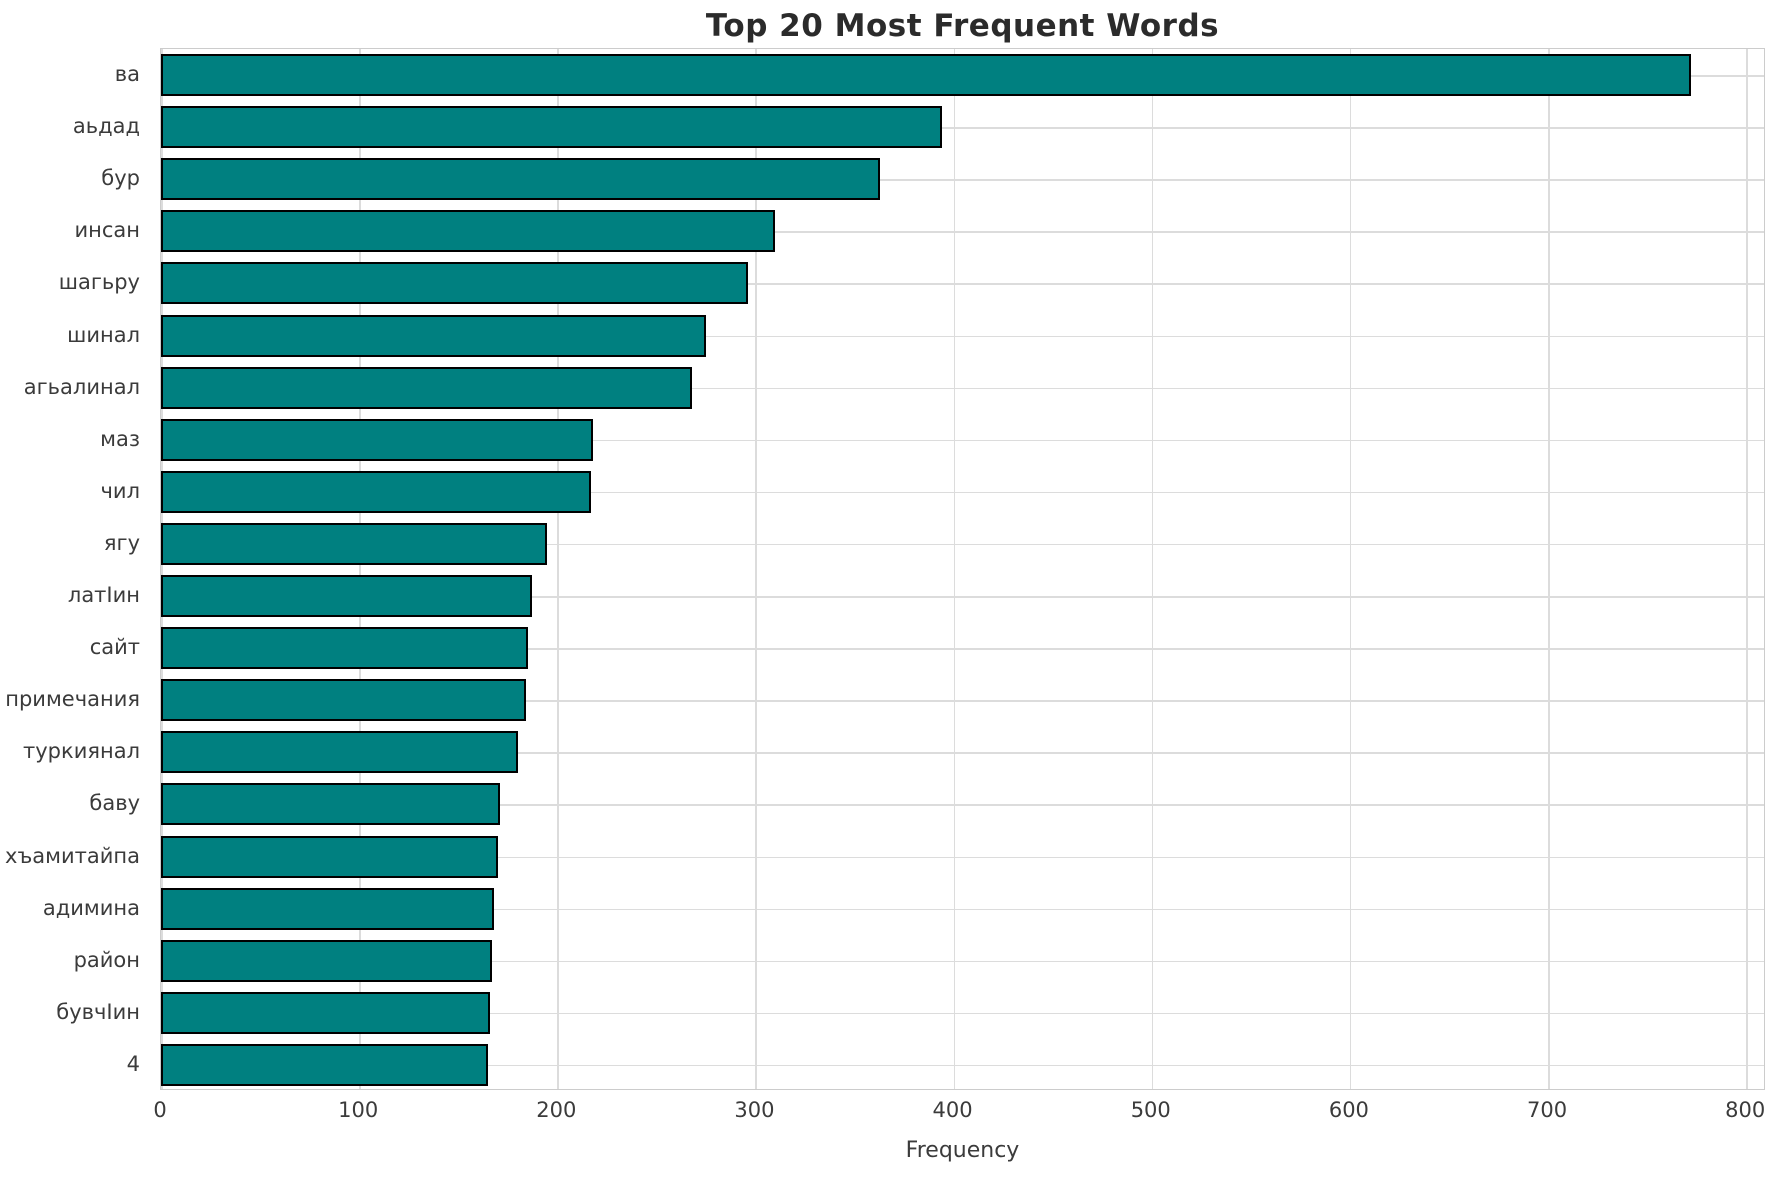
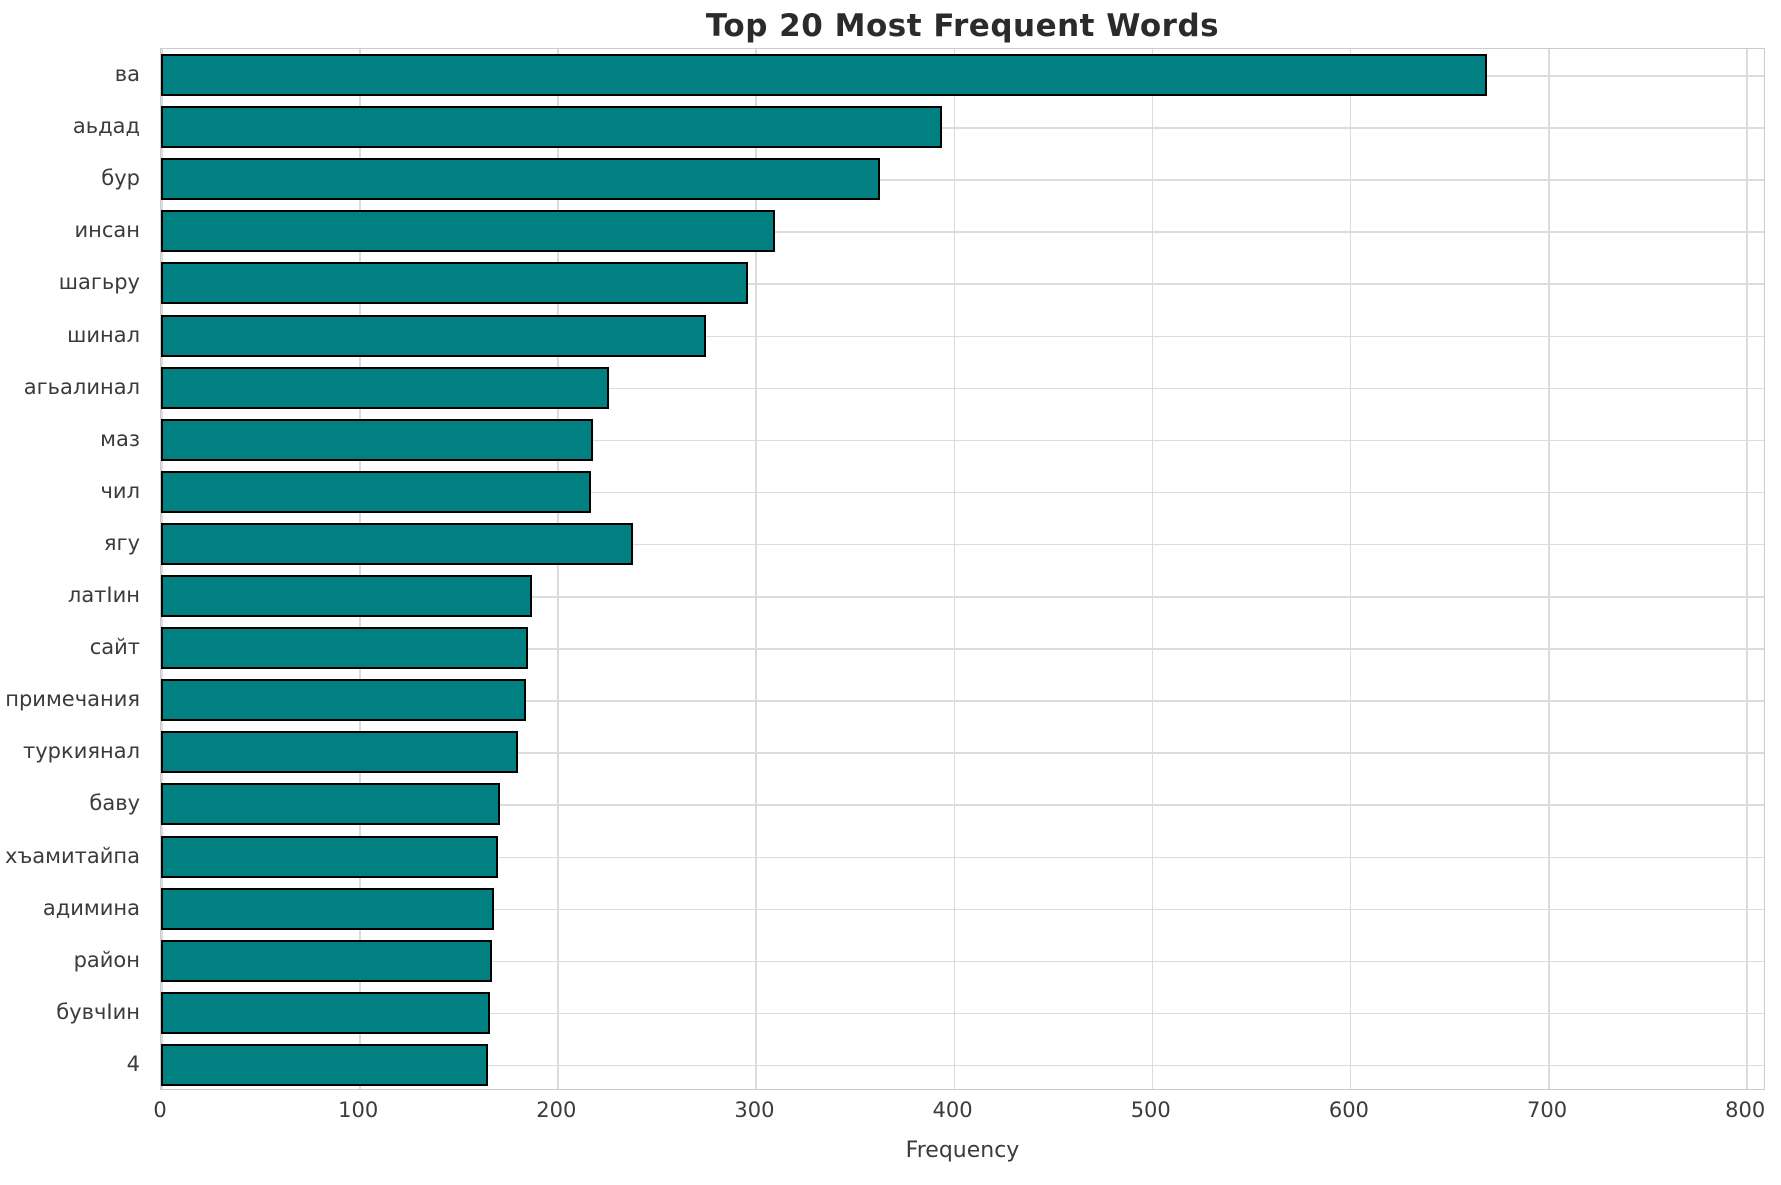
ва: 772 -> 669
агьалинал: 268 -> 226
ягу: 195 -> 238
